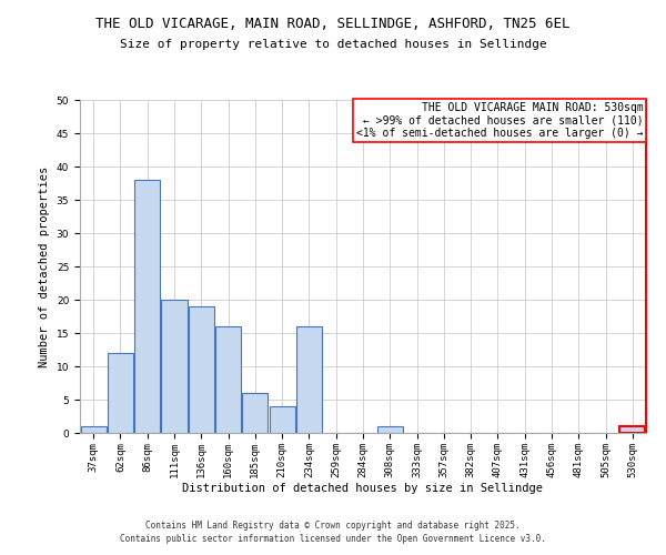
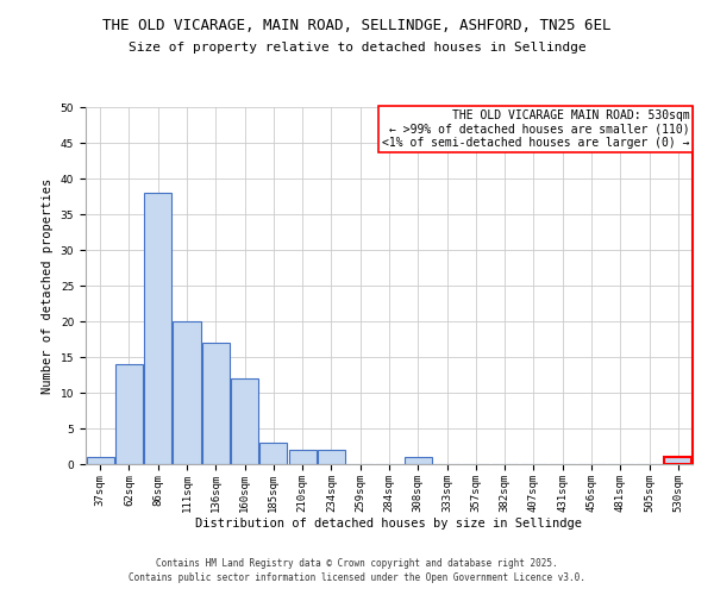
62sqm: 12 -> 14
136sqm: 19 -> 17
160sqm: 16 -> 12
185sqm: 6 -> 3
210sqm: 4 -> 2
234sqm: 16 -> 2
